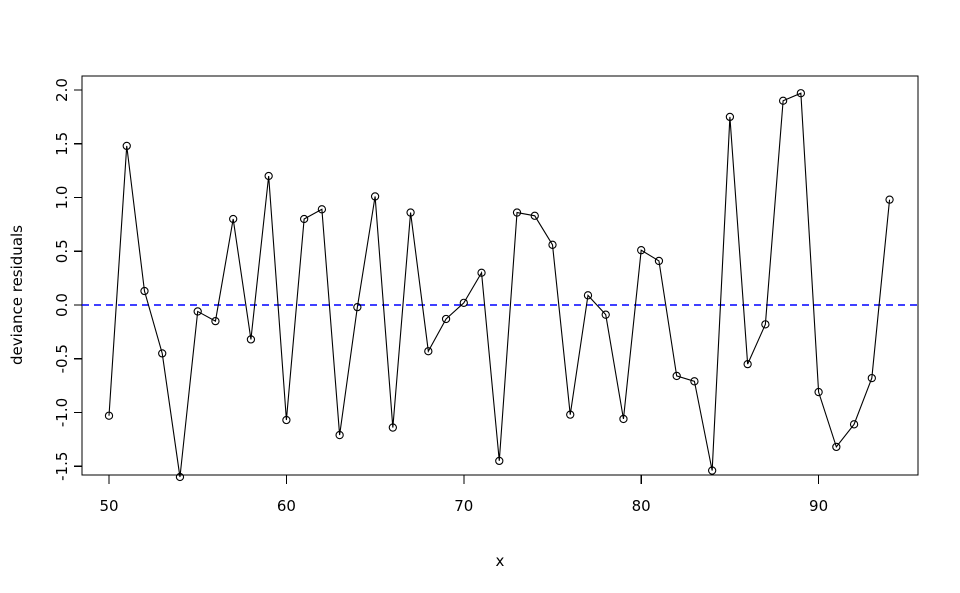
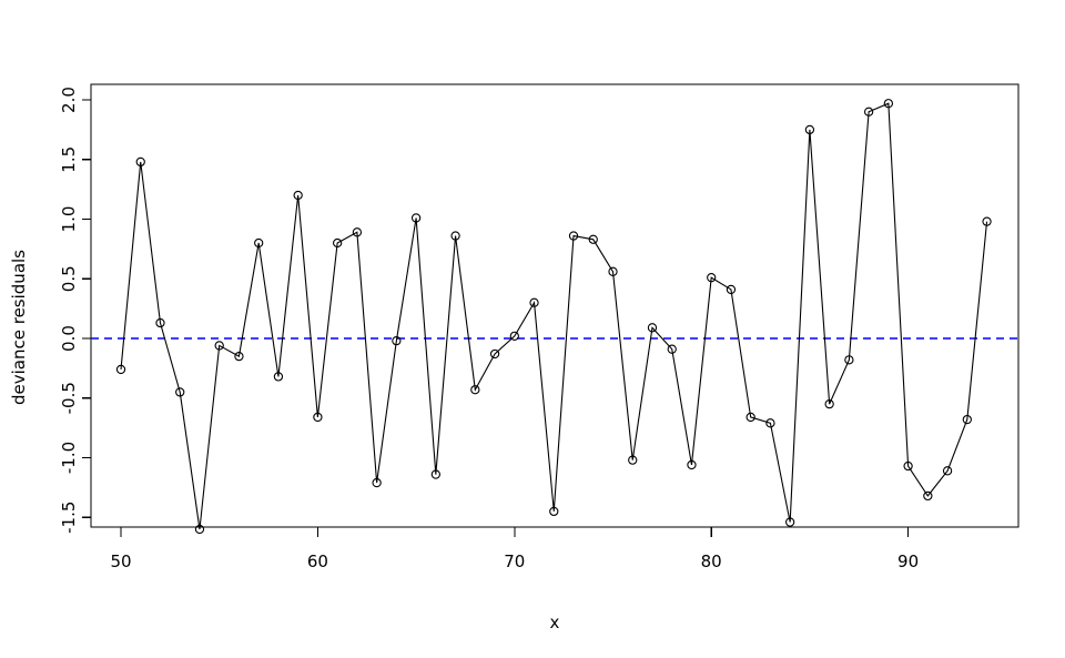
50: -1.03 -> -0.26
60: -1.07 -> -0.66
90: -0.81 -> -1.07
